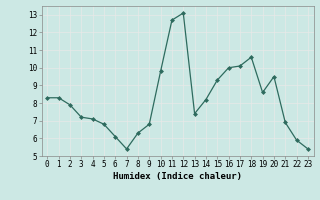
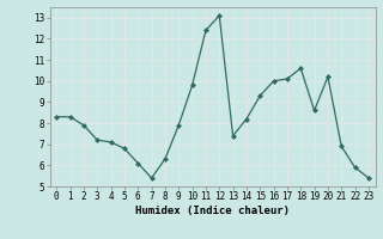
9: 6.8 -> 7.9
11: 12.7 -> 12.4
20: 9.5 -> 10.2
